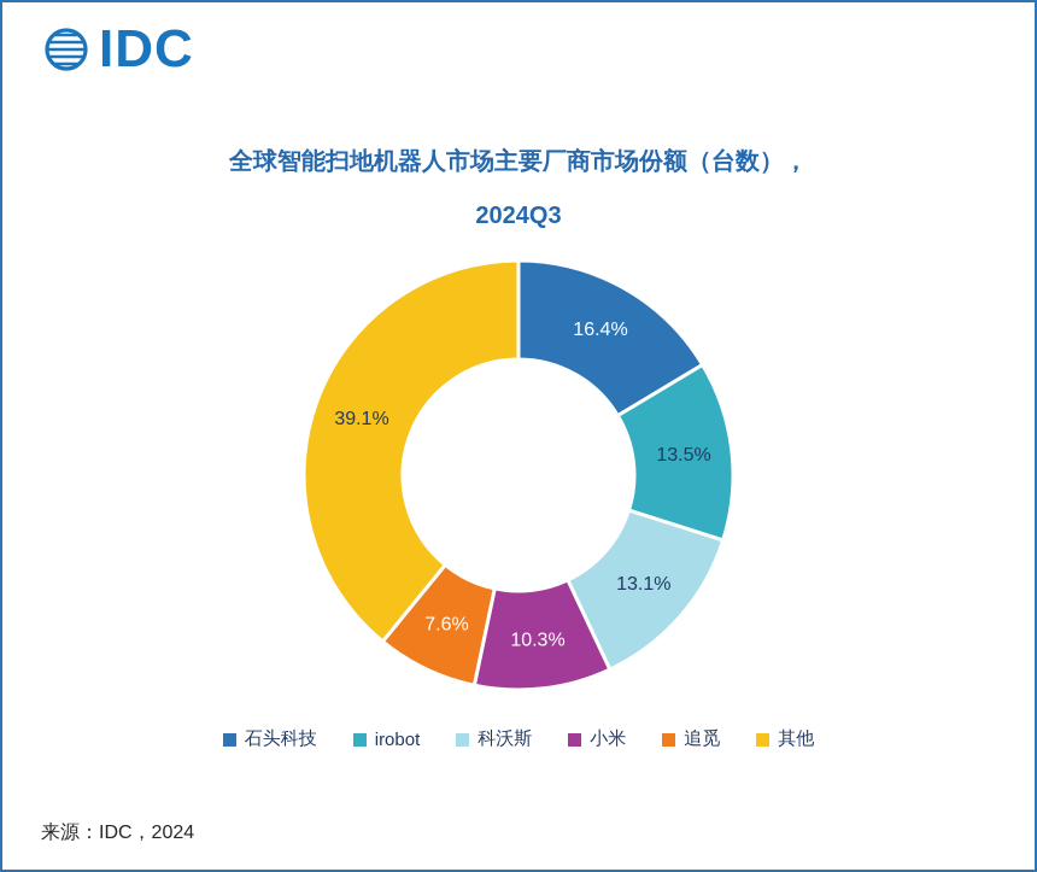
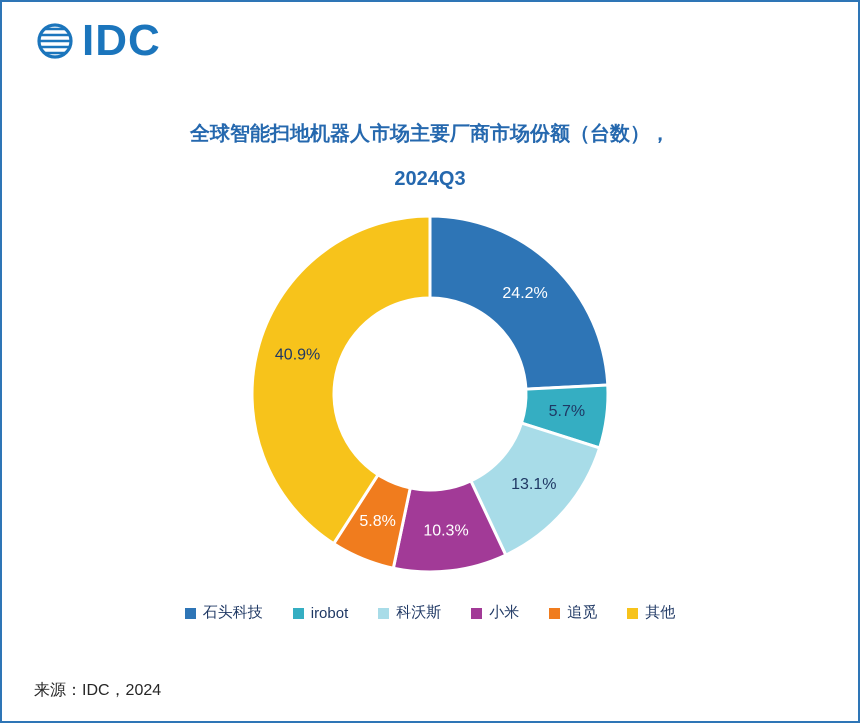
石头科技: 16.4% -> 24.2%
irobot: 13.5% -> 5.7%
追觅: 7.6% -> 5.8%
其他: 39.1% -> 40.9%
